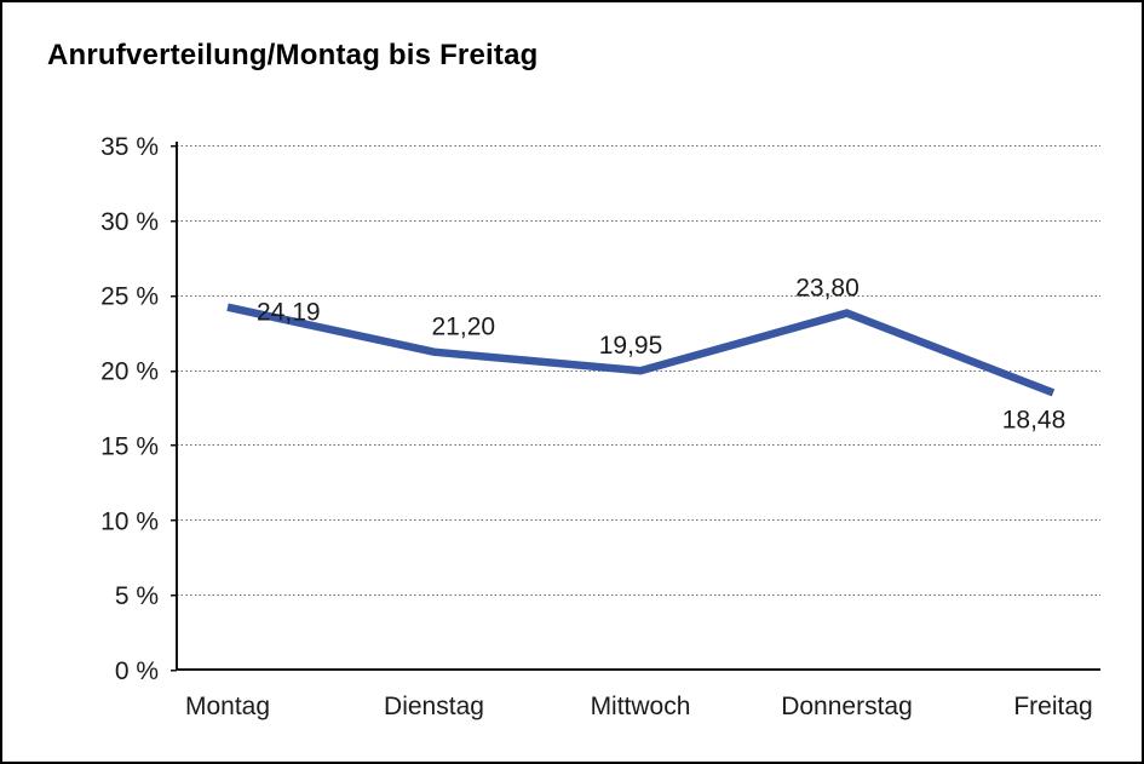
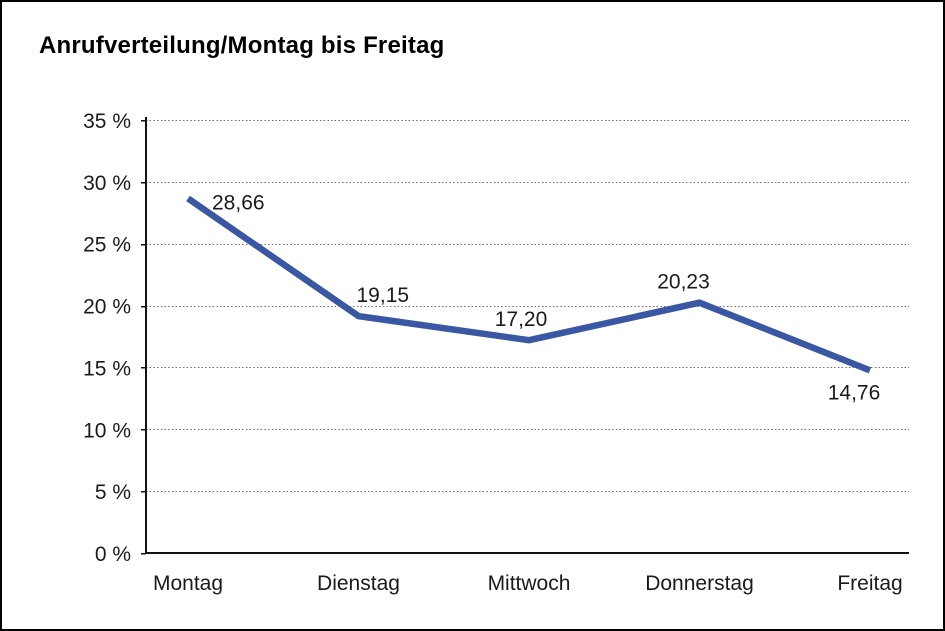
Montag: 24,19 -> 28,66
Dienstag: 21,20 -> 19,15
Mittwoch: 19,95 -> 17,20
Donnerstag: 23,80 -> 20,23
Freitag: 18,48 -> 14,76
